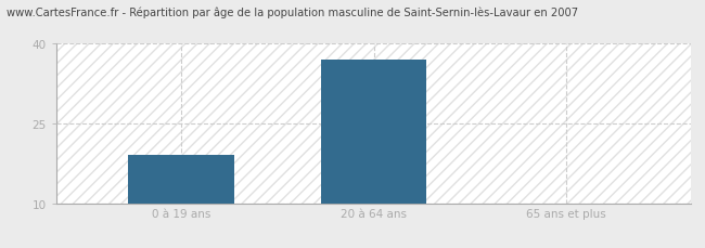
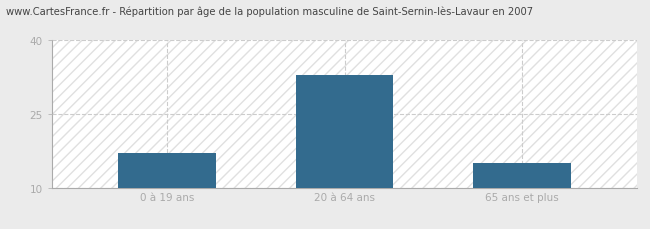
0 à 19 ans: 19 -> 17
20 à 64 ans: 37 -> 33
65 ans et plus: 10 -> 15
